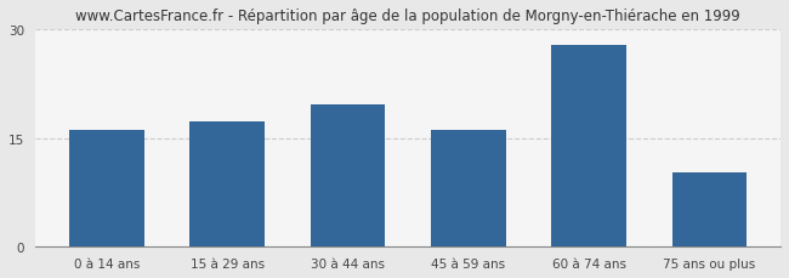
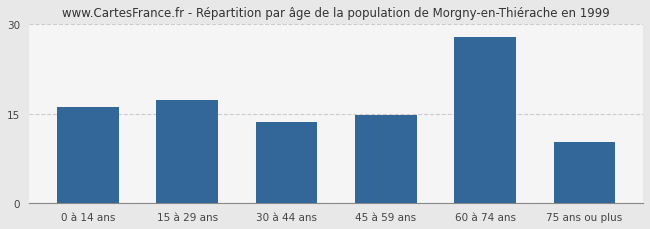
30 à 44 ans: 19.6 -> 13.6
45 à 59 ans: 16.2 -> 14.8
